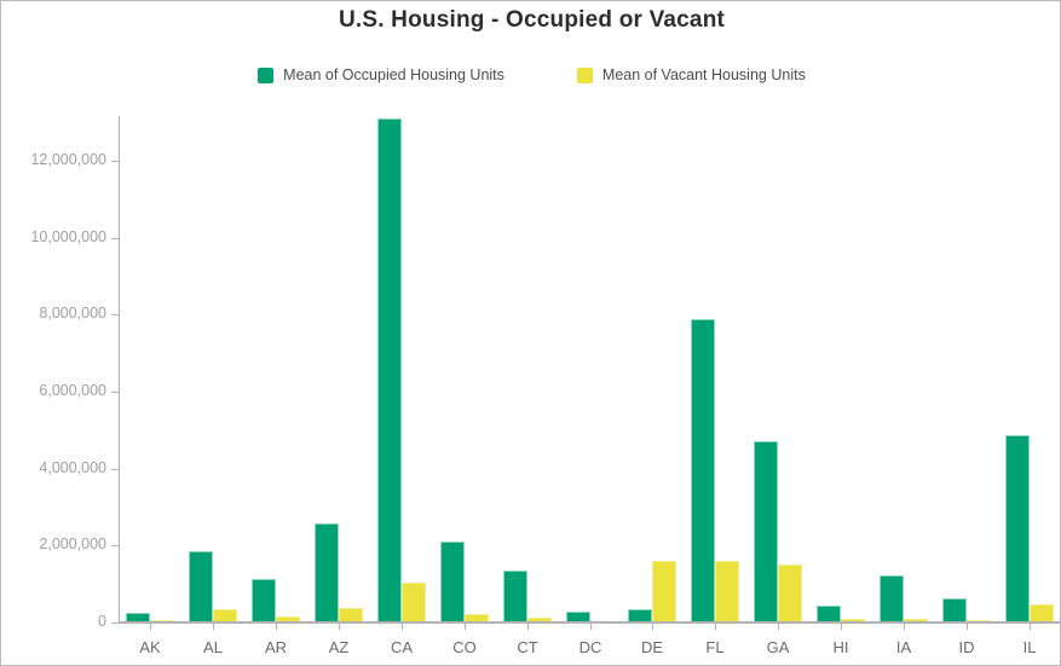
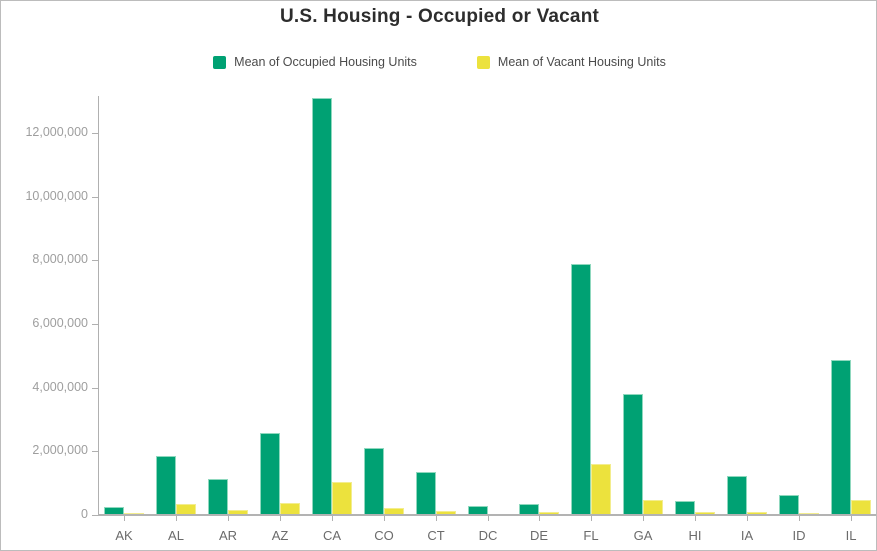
Mean of Vacant Housing Units/DE: 1600000 -> 100000
Mean of Occupied Housing Units/GA: 4700000 -> 3800000
Mean of Vacant Housing Units/GA: 1500000 -> 500000
